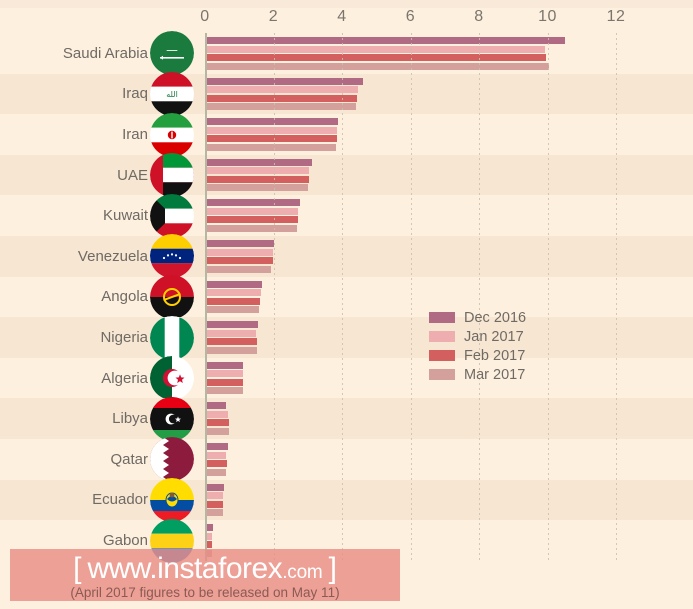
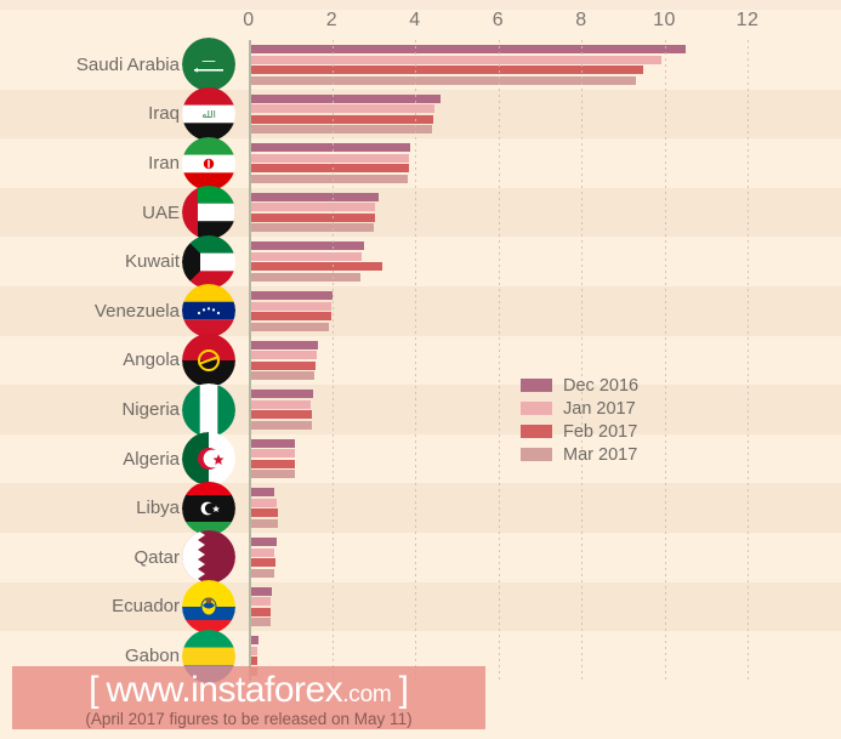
Feb 2017/Saudi Arabia: 10.0 -> 9.5
Mar 2017/Saudi Arabia: 10.0 -> 9.3
Feb 2017/Kuwait: 2.7 -> 3.2
